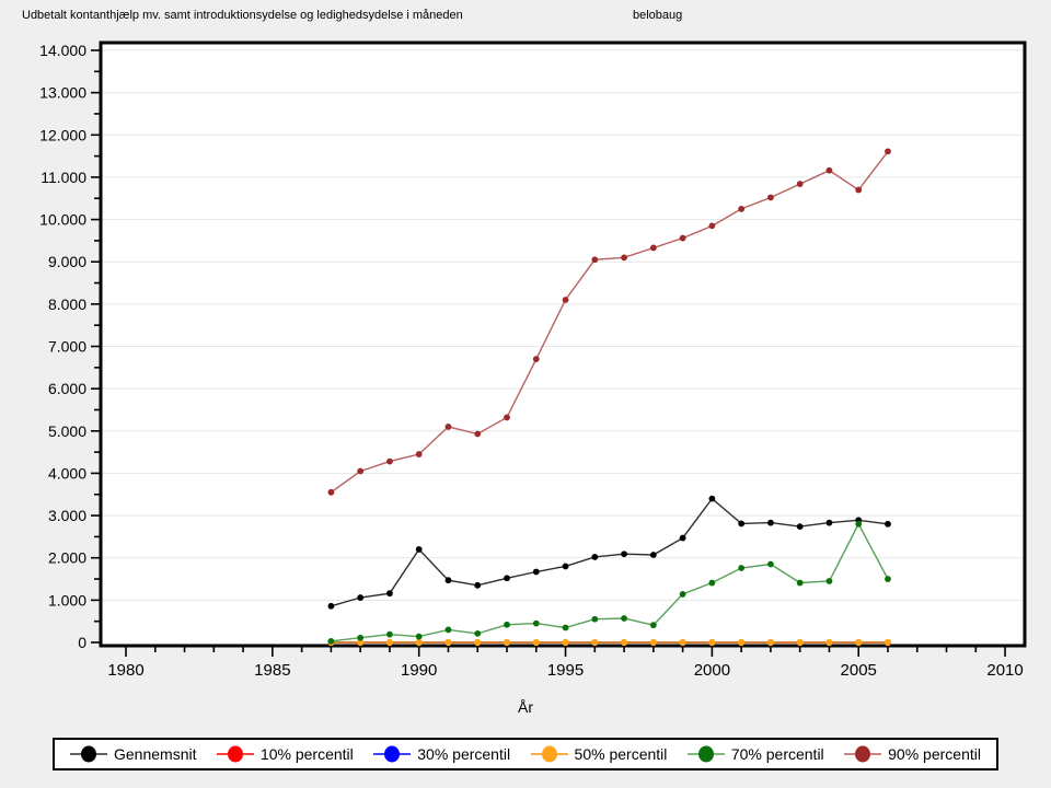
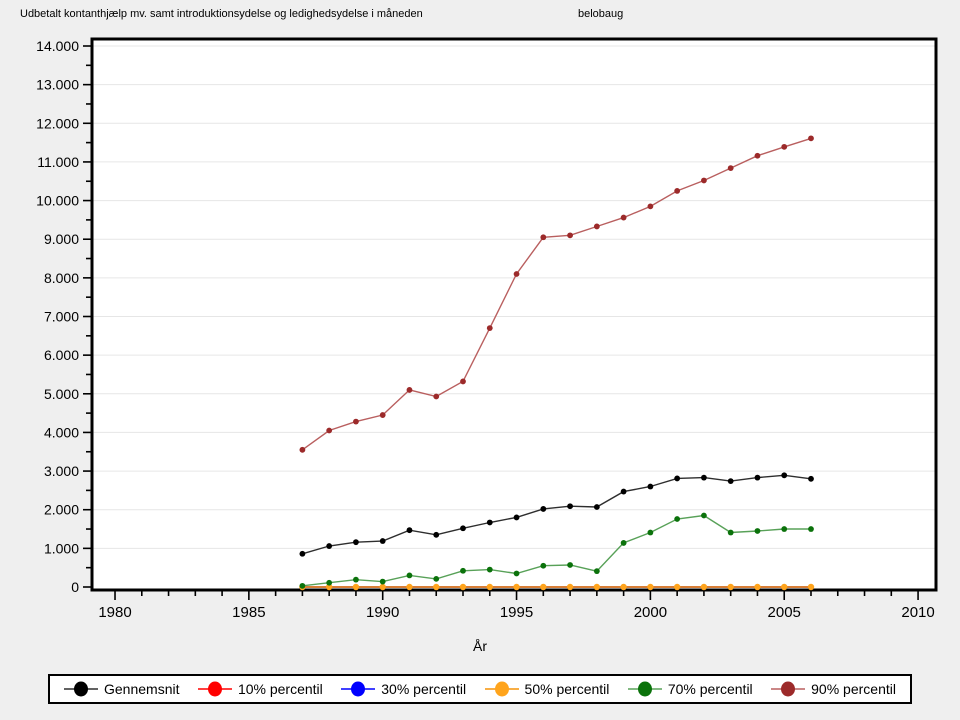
Gennemsnit/1990: 2200 -> 1200
Gennemsnit/2000: 3400 -> 2600
70% percentil/2005: 2800 -> 1500
90% percentil/2005: 10700 -> 11400
